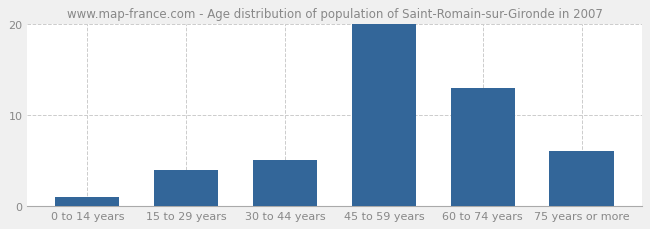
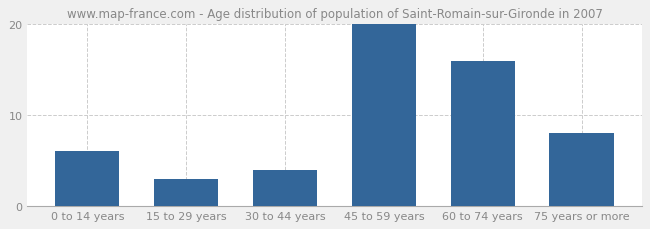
0 to 14 years: 1 -> 6
15 to 29 years: 4 -> 3
30 to 44 years: 5 -> 4
60 to 74 years: 13 -> 16
75 years or more: 6 -> 8
